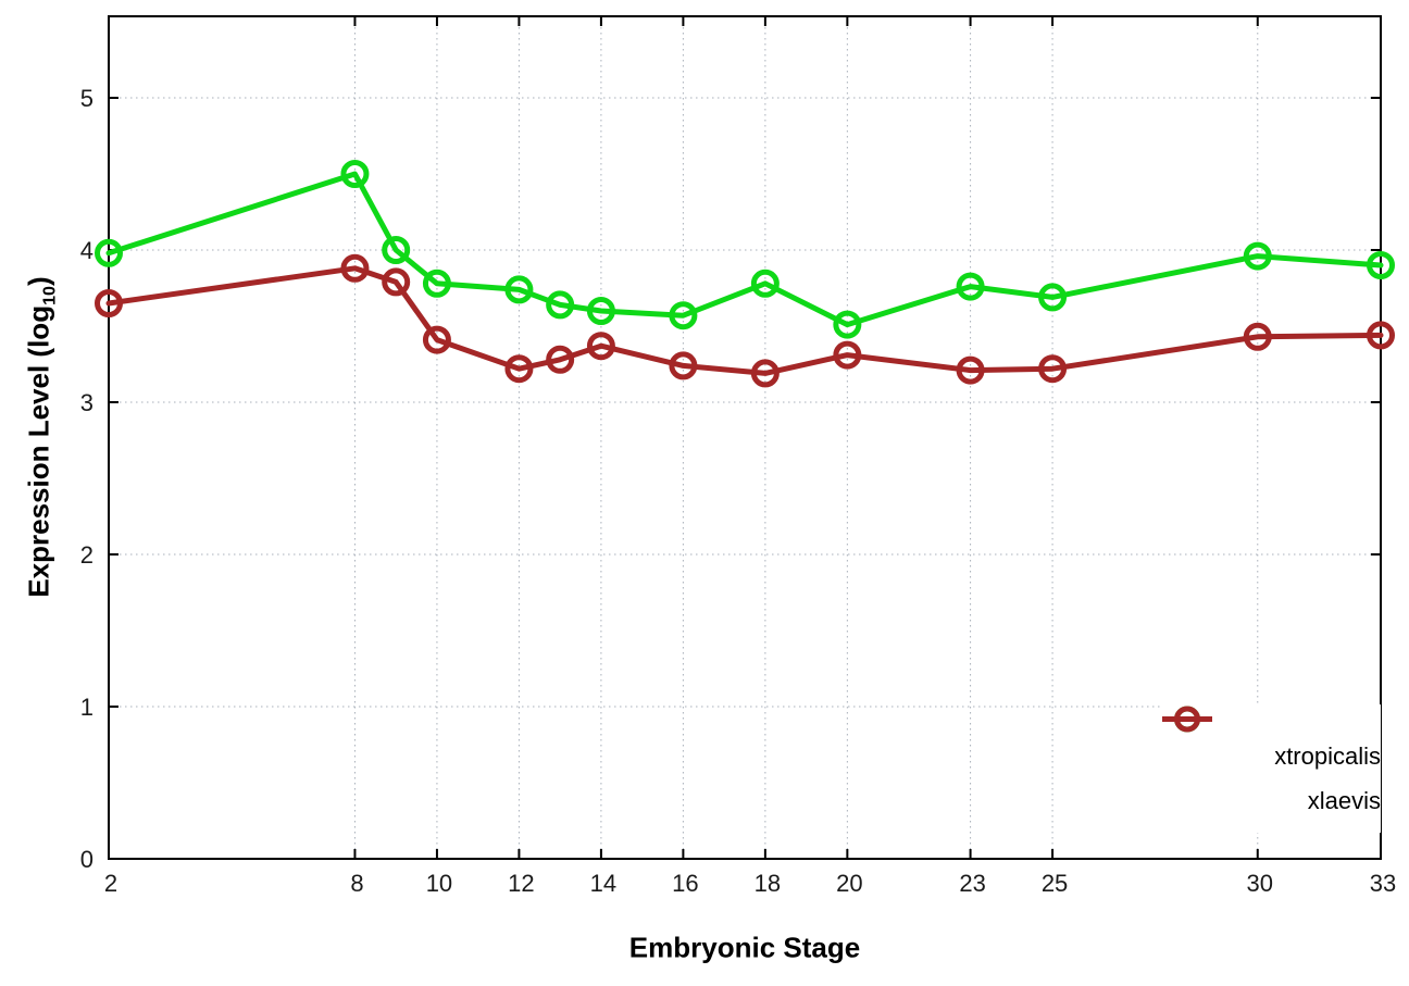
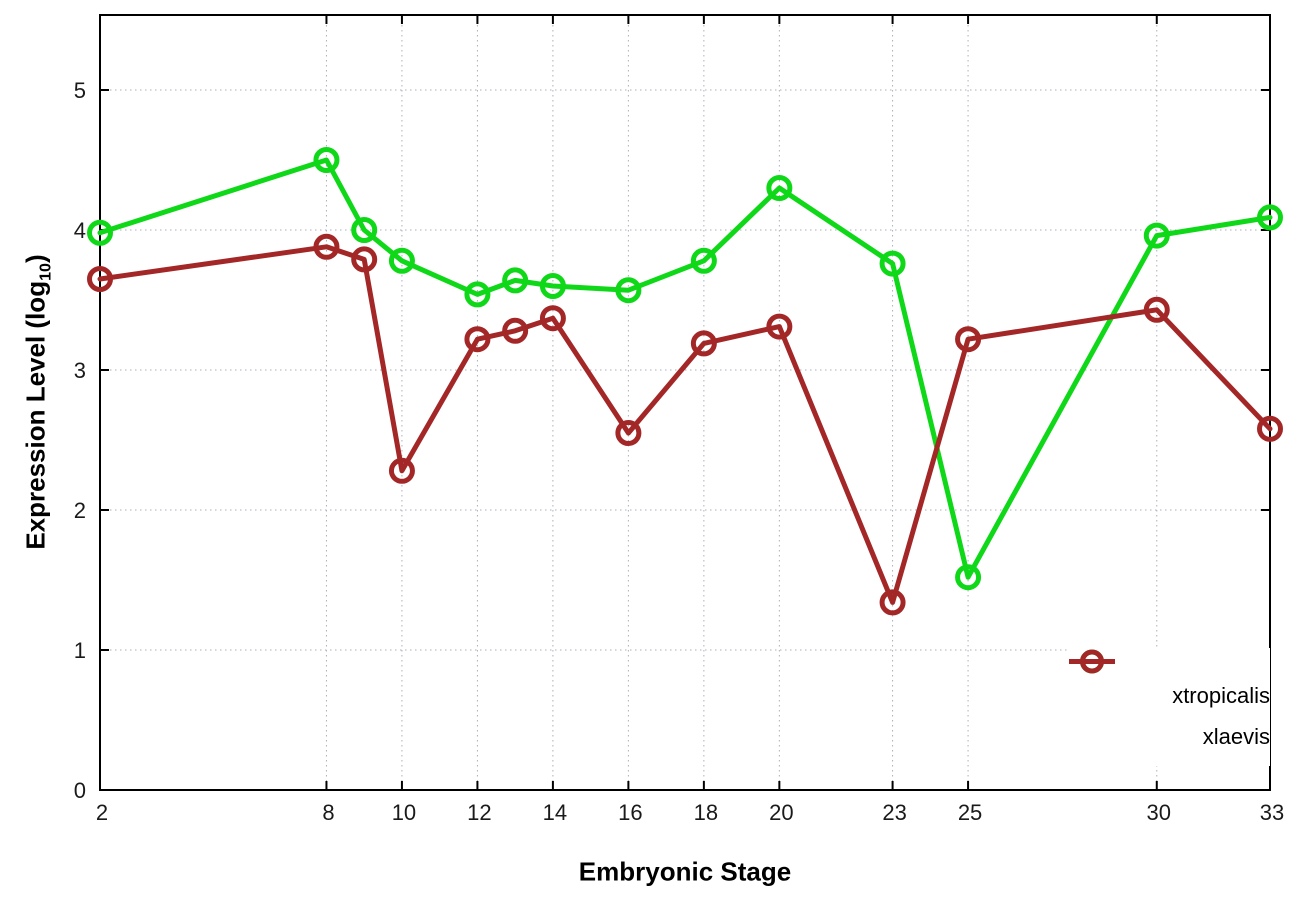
xlaevis/10: 3.41 -> 2.28
xtropicalis/12: 3.74 -> 3.54
xlaevis/16: 3.24 -> 2.55
xtropicalis/20: 3.51 -> 4.30
xlaevis/23: 3.21 -> 1.34
xtropicalis/25: 3.69 -> 1.52
xtropicalis/33: 3.90 -> 4.09
xlaevis/33: 3.44 -> 2.58
